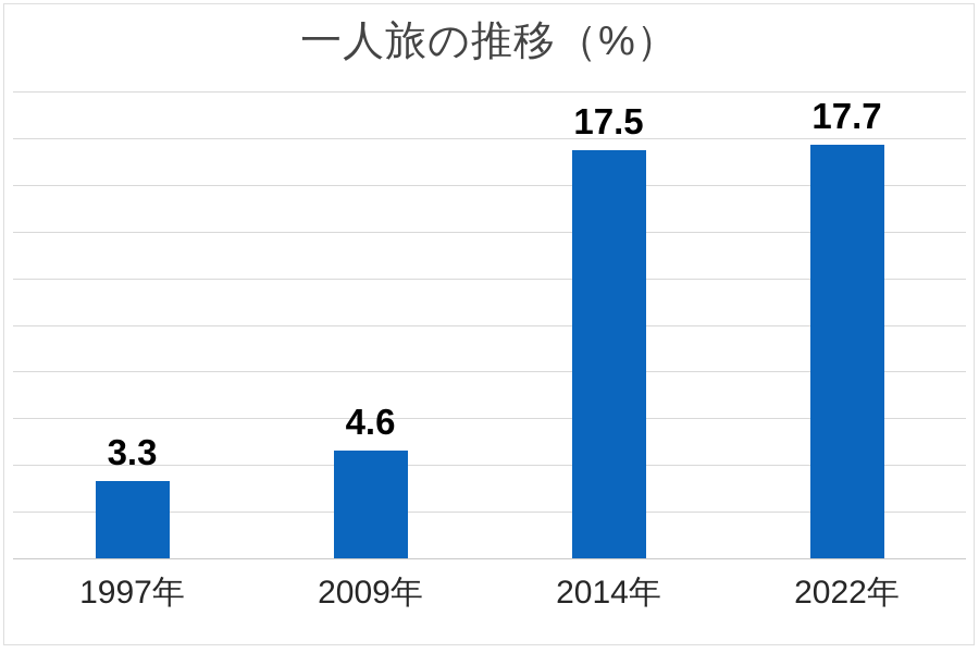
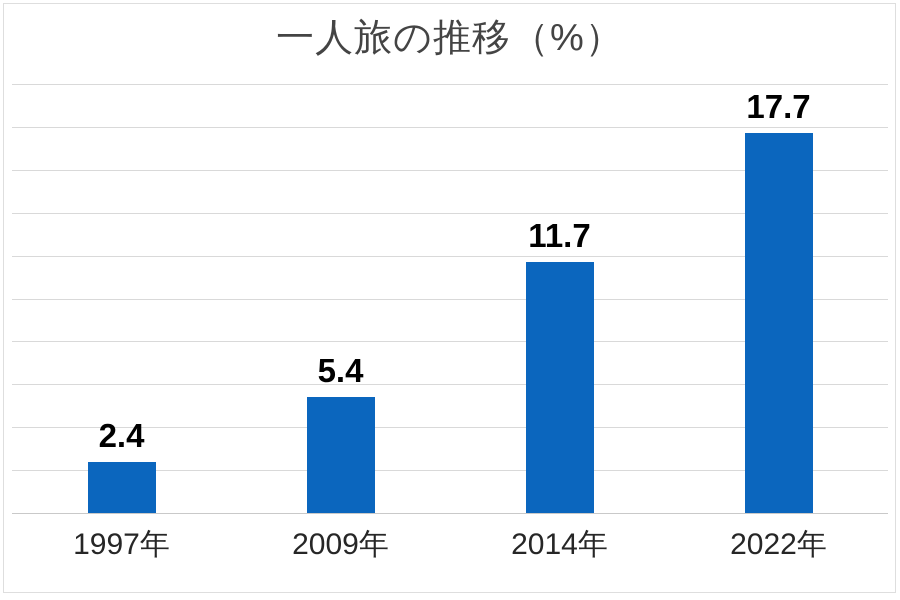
1997年: 3.3 -> 2.4
2009年: 4.6 -> 5.4
2014年: 17.5 -> 11.7
